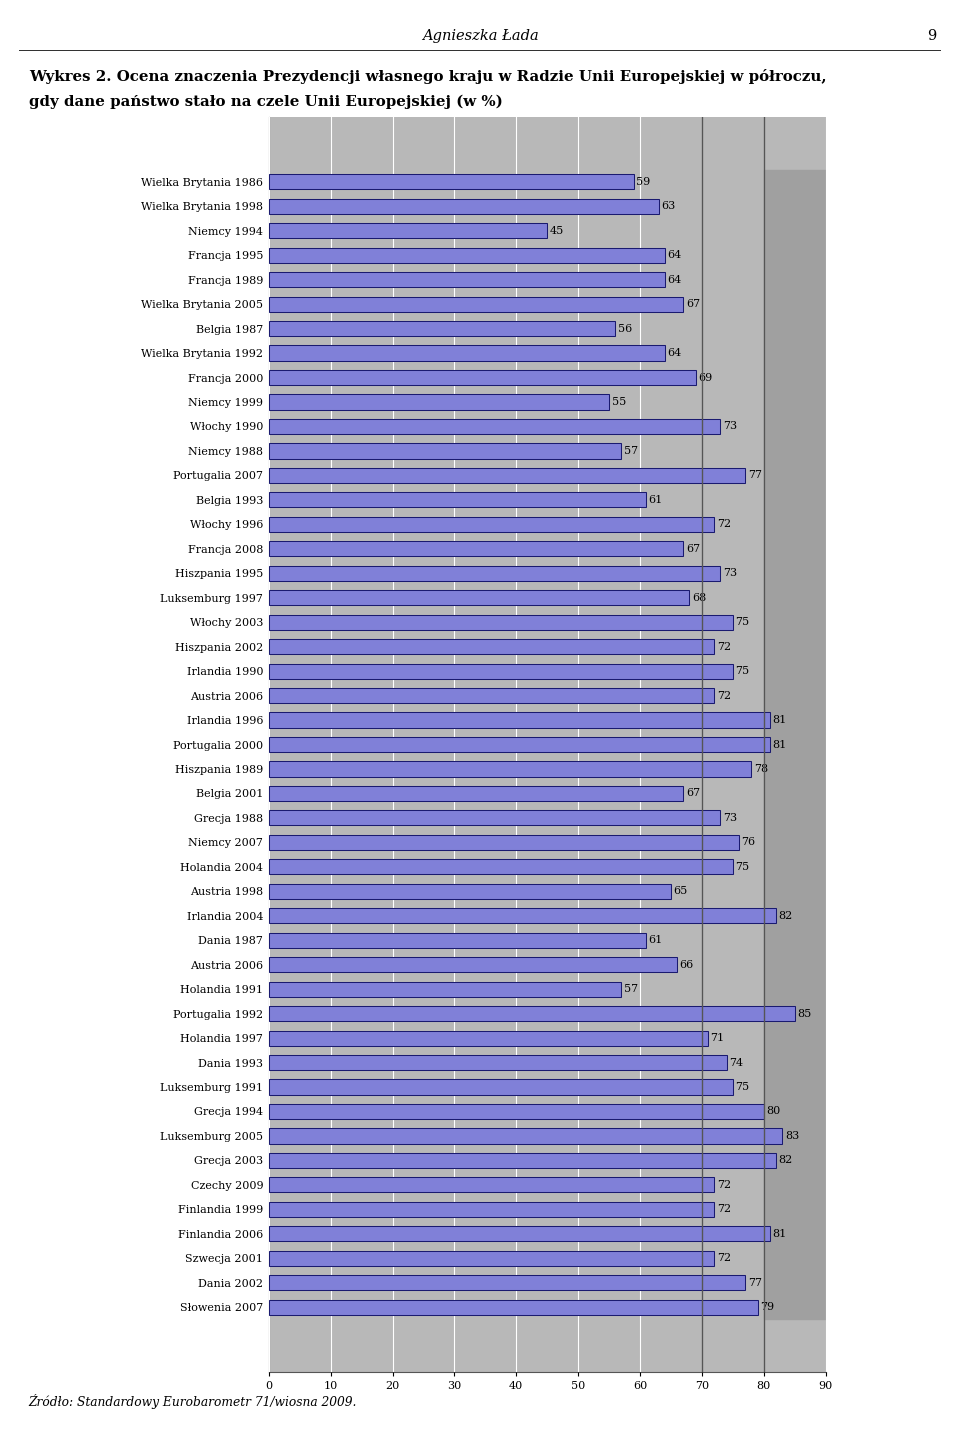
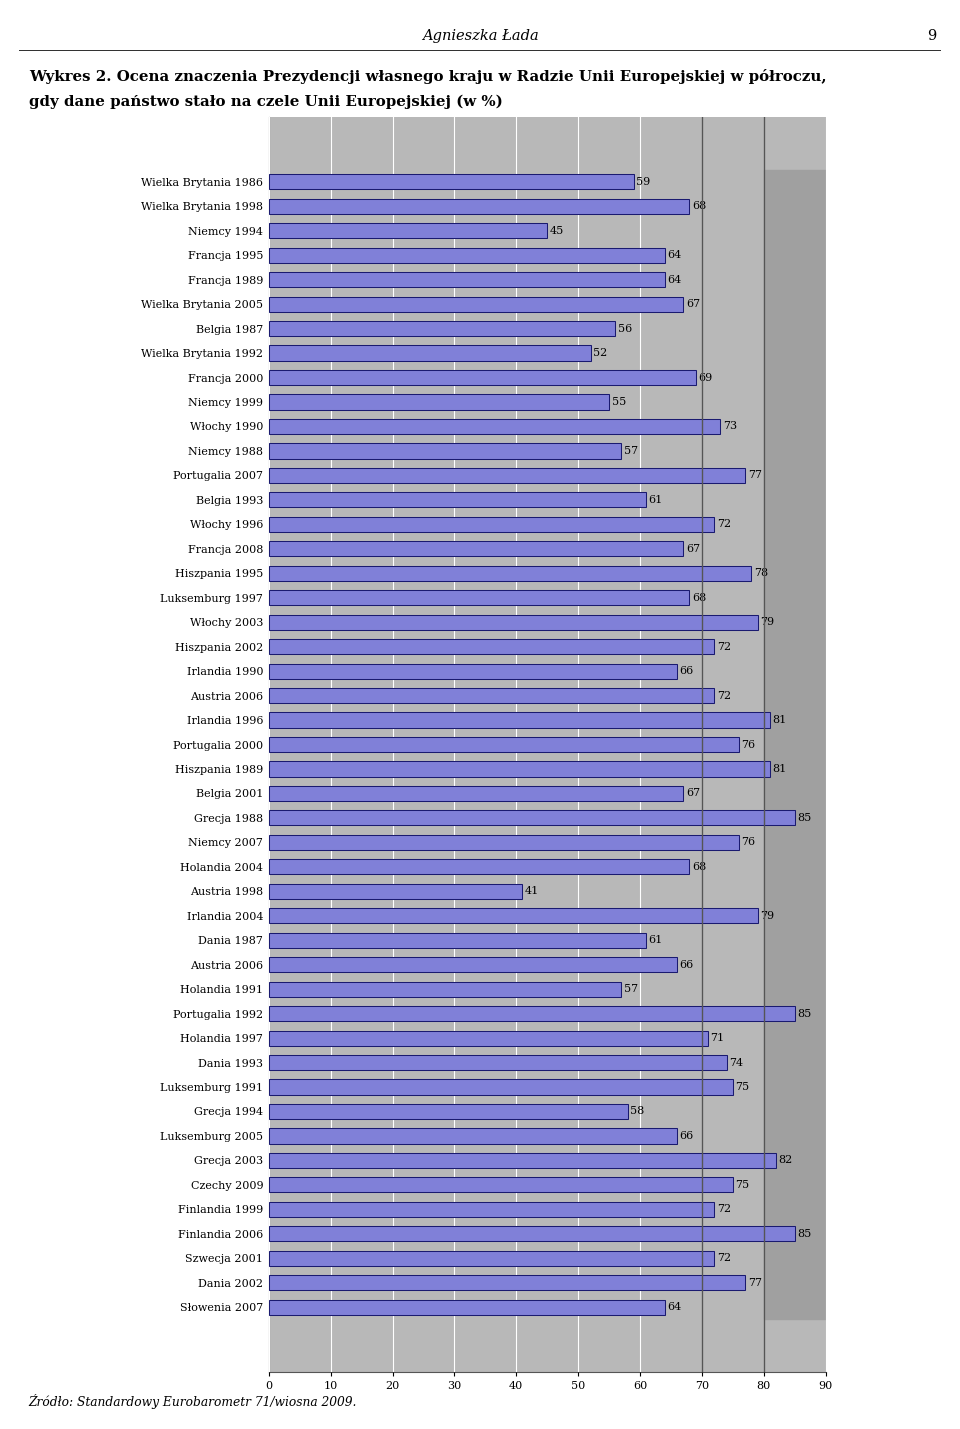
Wielka Brytania 1998: 63 -> 68
Wielka Brytania 1992: 64 -> 52
Hiszpania 1995: 73 -> 78
Włochy 2003: 75 -> 79
Irlandia 1990: 75 -> 66
Portugalia 2000: 81 -> 76
Hiszpania 1989: 78 -> 81
Grecja 1988: 73 -> 85
Holandia 2004: 75 -> 68
Austria 1998: 65 -> 41
Irlandia 2004: 82 -> 79
Grecja 1994: 80 -> 58
Luksemburg 2005: 83 -> 66
Czechy 2009: 72 -> 75
Finlandia 2006: 81 -> 85
Słowenia 2007: 79 -> 64
